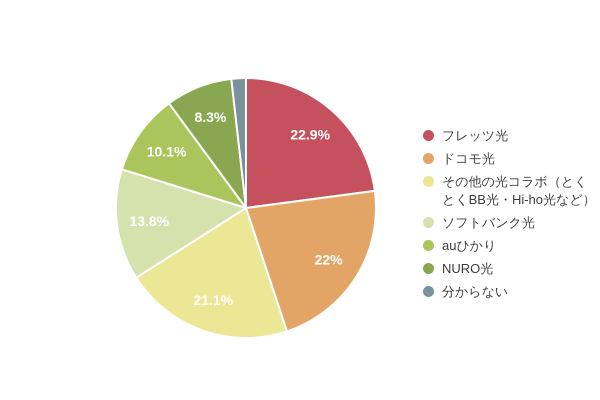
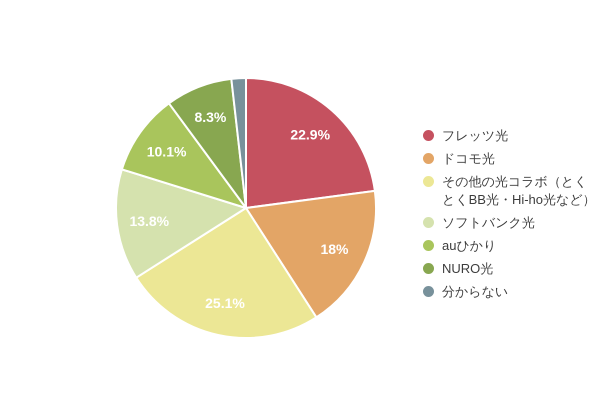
ドコモ光: 22% -> 18%
その他の光コラボ（とくとくBB光・Hi-ho光など）: 21.1% -> 25.1%
